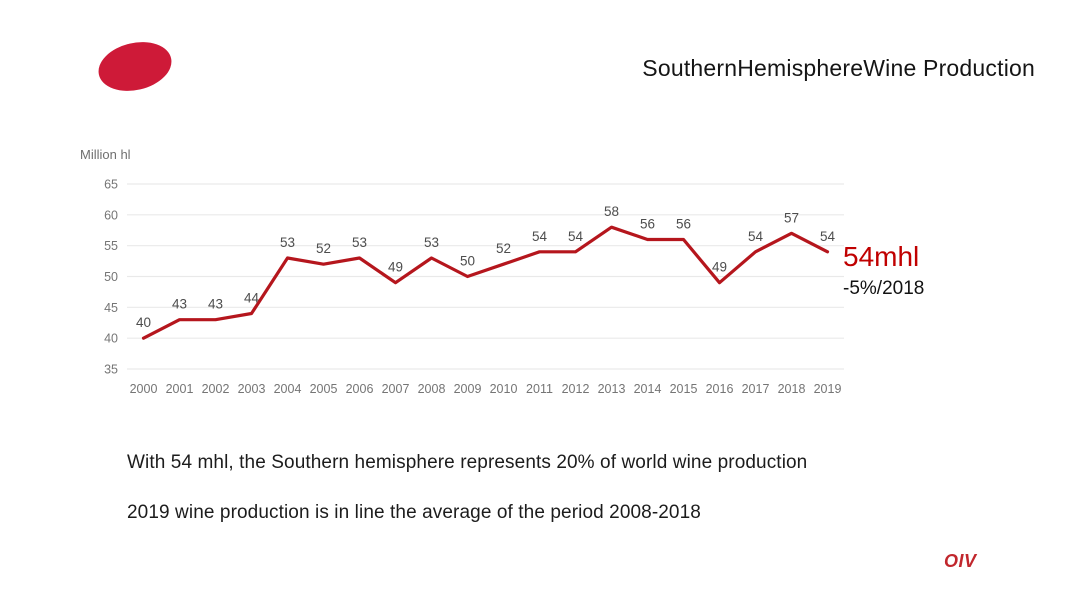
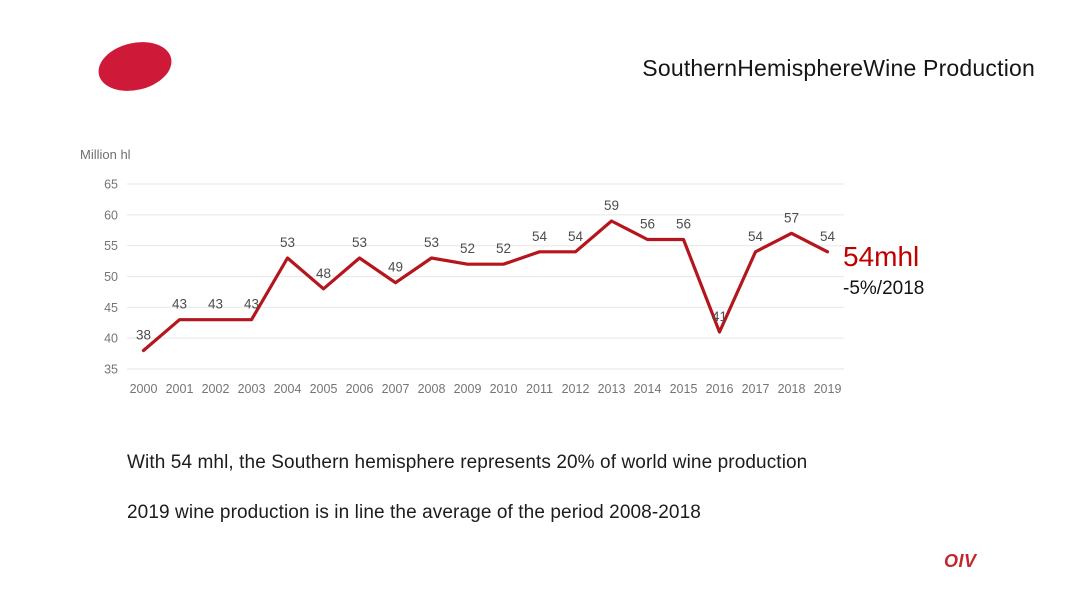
2000: 40 -> 38
2003: 44 -> 43
2005: 52 -> 48
2009: 50 -> 52
2013: 58 -> 59
2016: 49 -> 41
